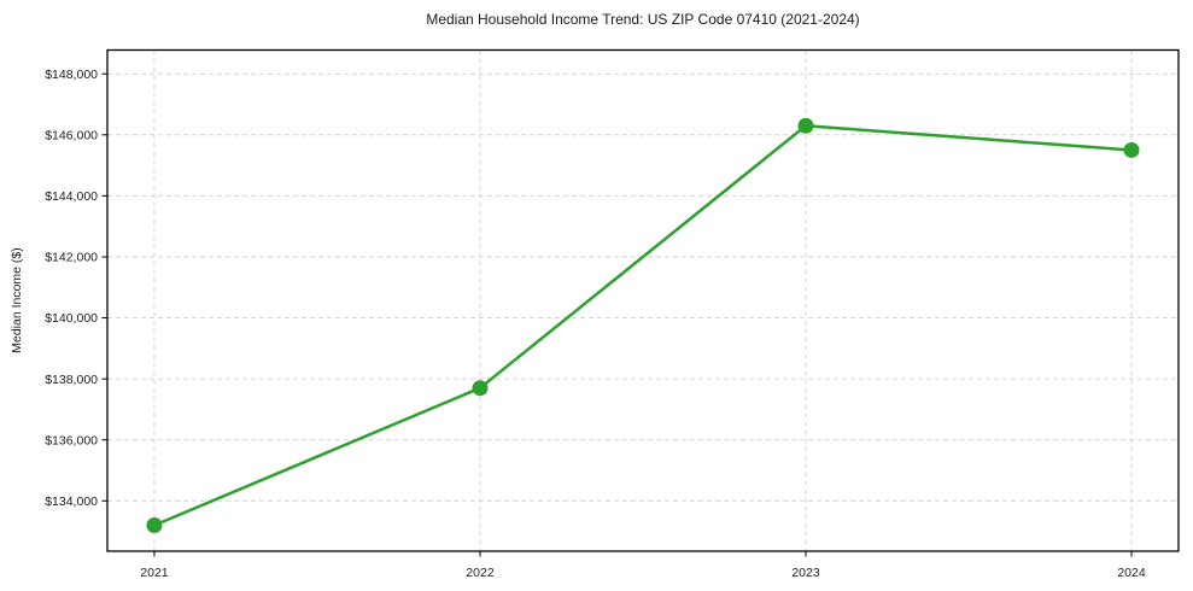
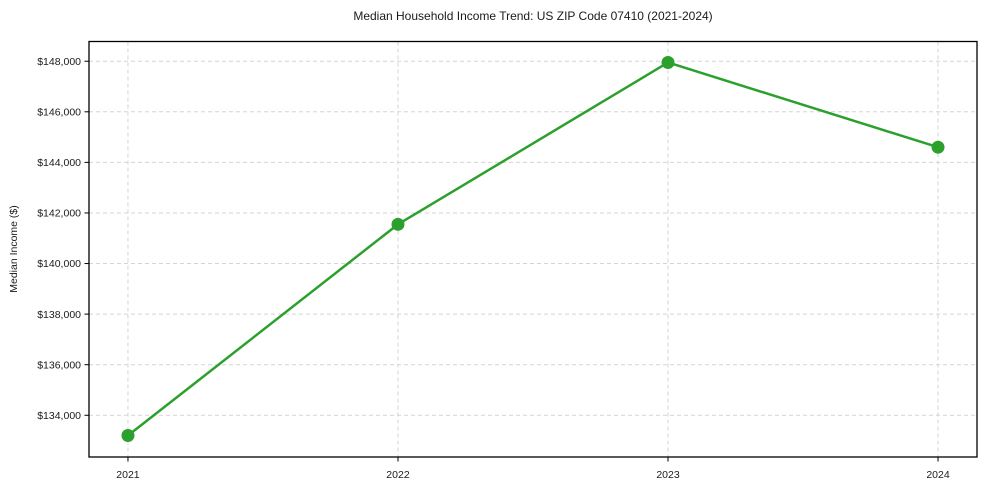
2022: $137700 -> $141600
2023: $146300 -> $148000
2024: $145500 -> $144600
